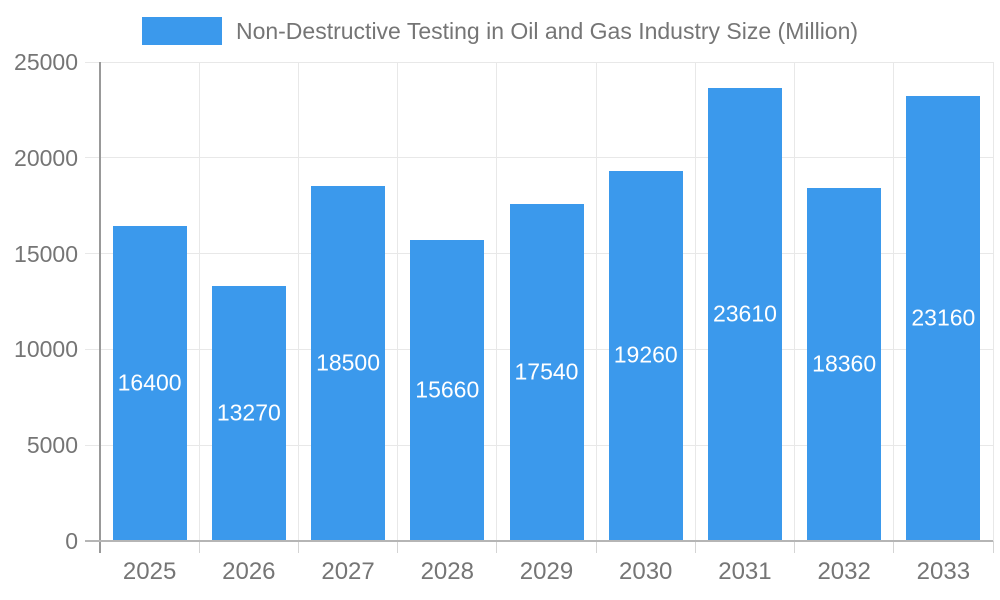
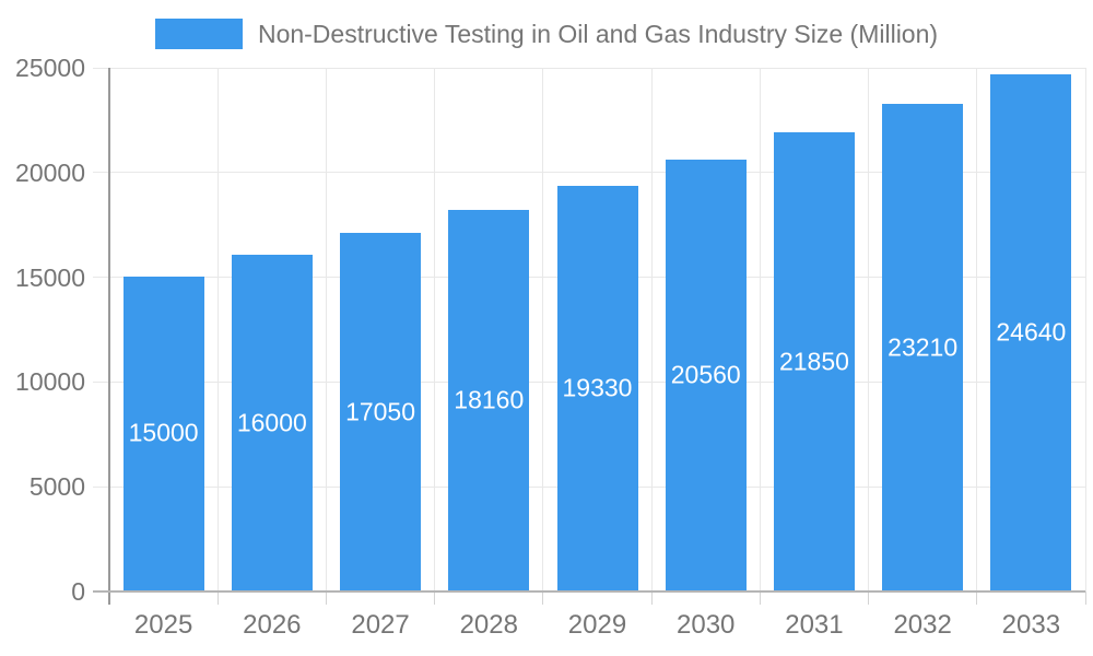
2025: 16400 -> 15000
2026: 13270 -> 16000
2027: 18500 -> 17050
2028: 15660 -> 18160
2029: 17540 -> 19330
2030: 19260 -> 20560
2031: 23610 -> 21850
2032: 18360 -> 23210
2033: 23160 -> 24640
